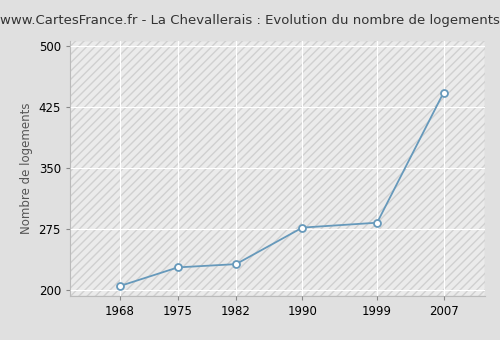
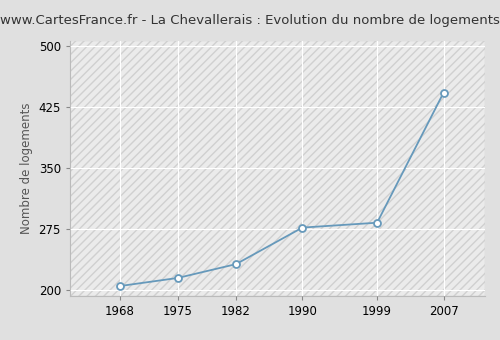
1975: 228 -> 215
